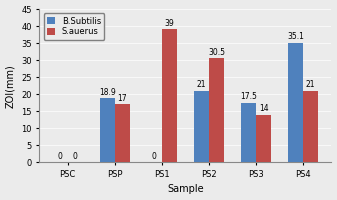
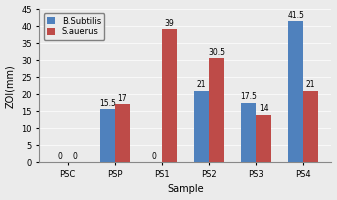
B.Subtilis/PSP: 18.9 -> 15.5
B.Subtilis/PS4: 35.1 -> 41.5
